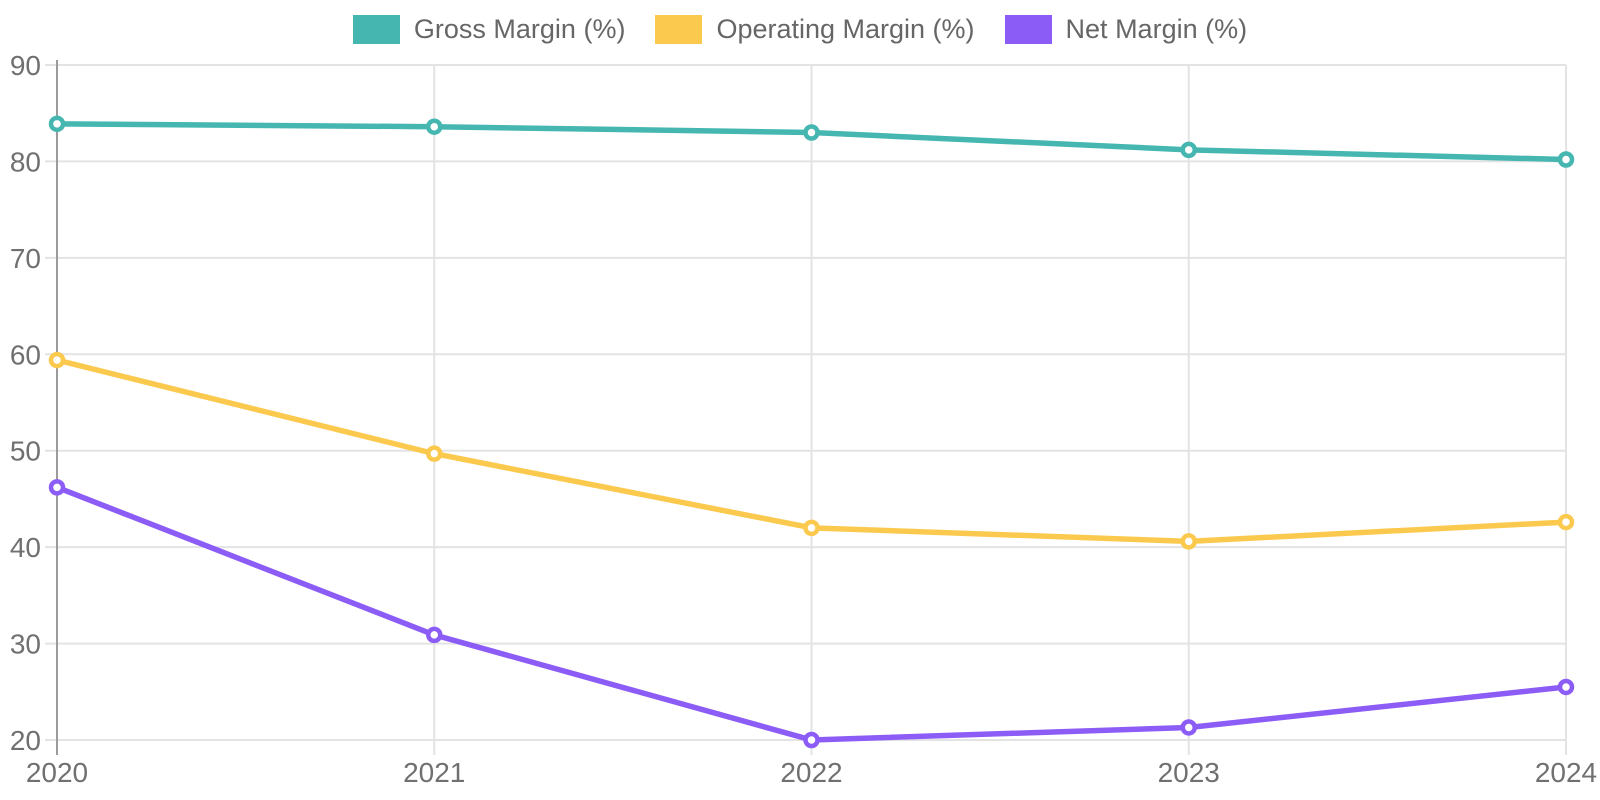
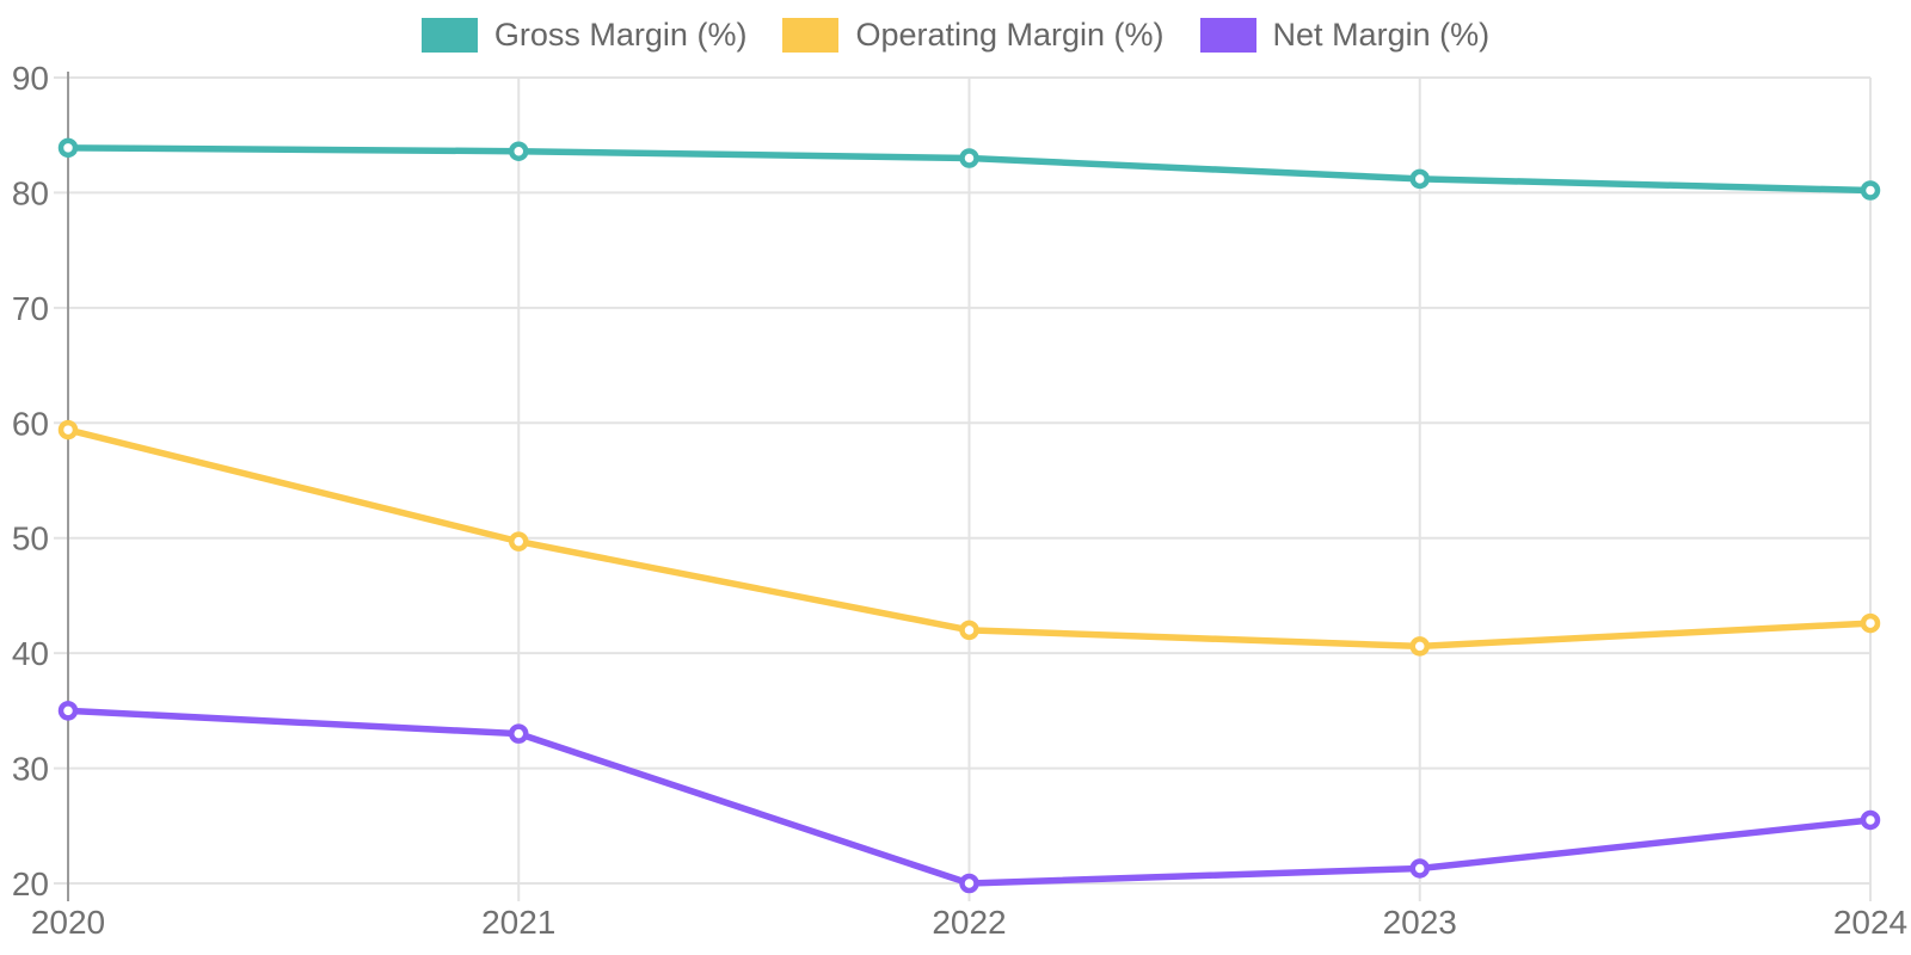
Net Margin (%)/2020: 46 -> 35
Net Margin (%)/2021: 31 -> 33
